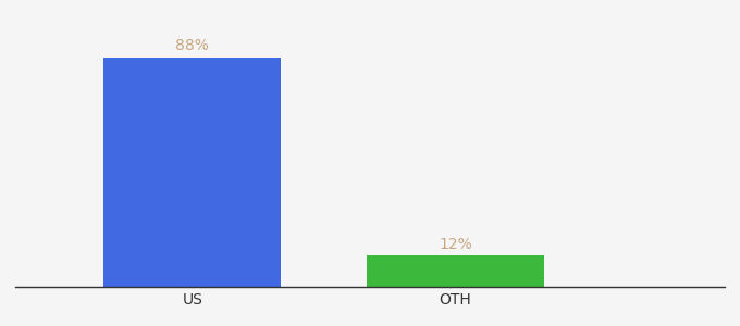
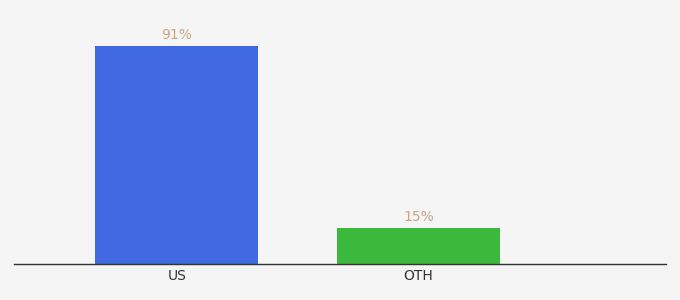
US: 88% -> 91%
OTH: 12% -> 15%
